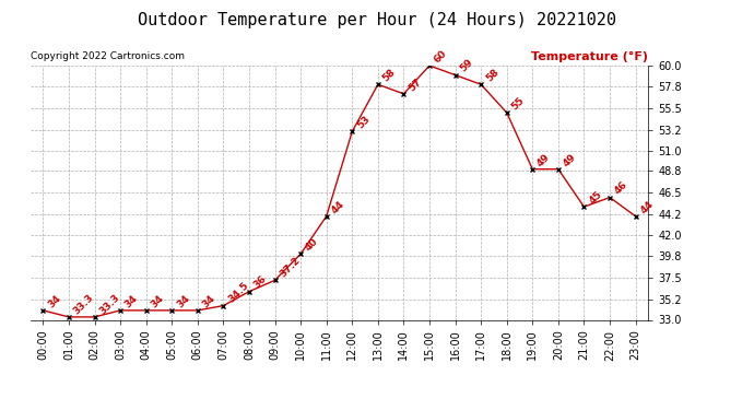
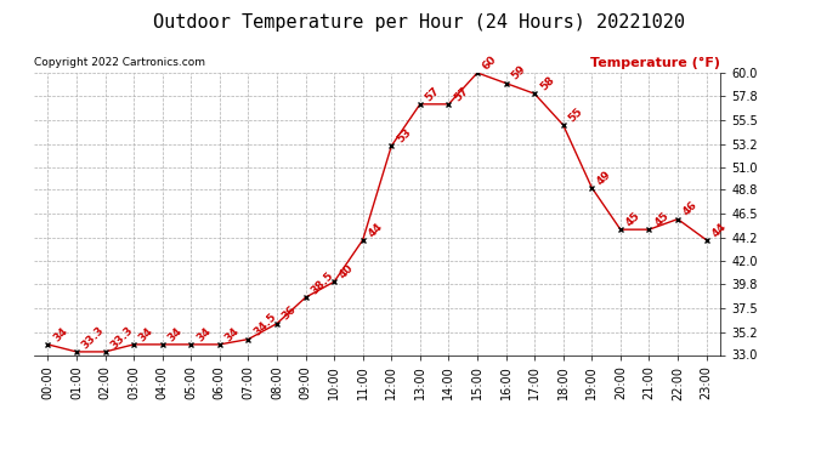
09:00: 37.2 -> 38.5
13:00: 58 -> 57
20:00: 49 -> 45
